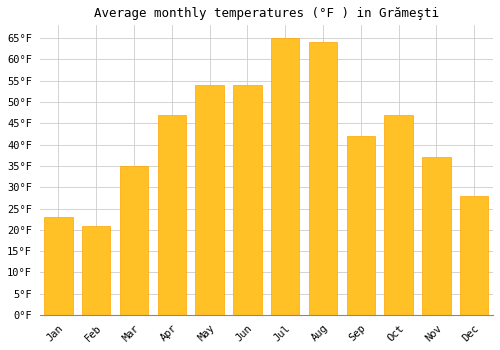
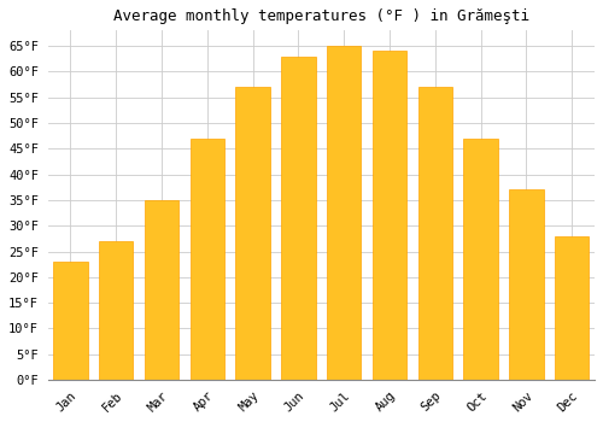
Feb: 21°F -> 27°F
May: 54°F -> 57°F
Jun: 54°F -> 63°F
Sep: 42°F -> 57°F
